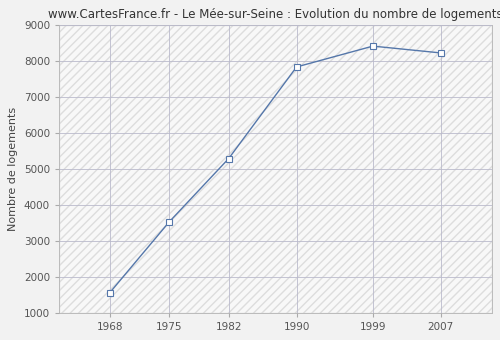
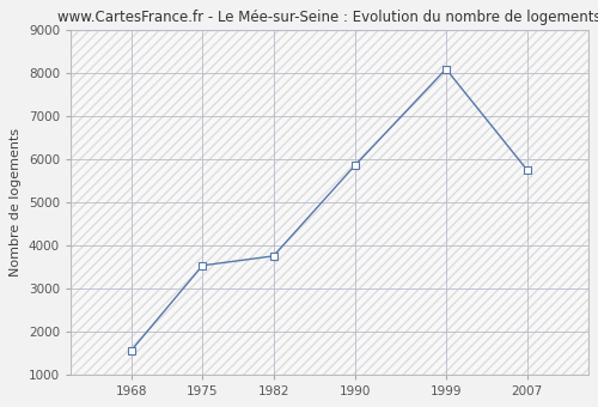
1982: 5290 -> 3750
1990: 7840 -> 5850
1999: 8420 -> 8100
2007: 8230 -> 5750
